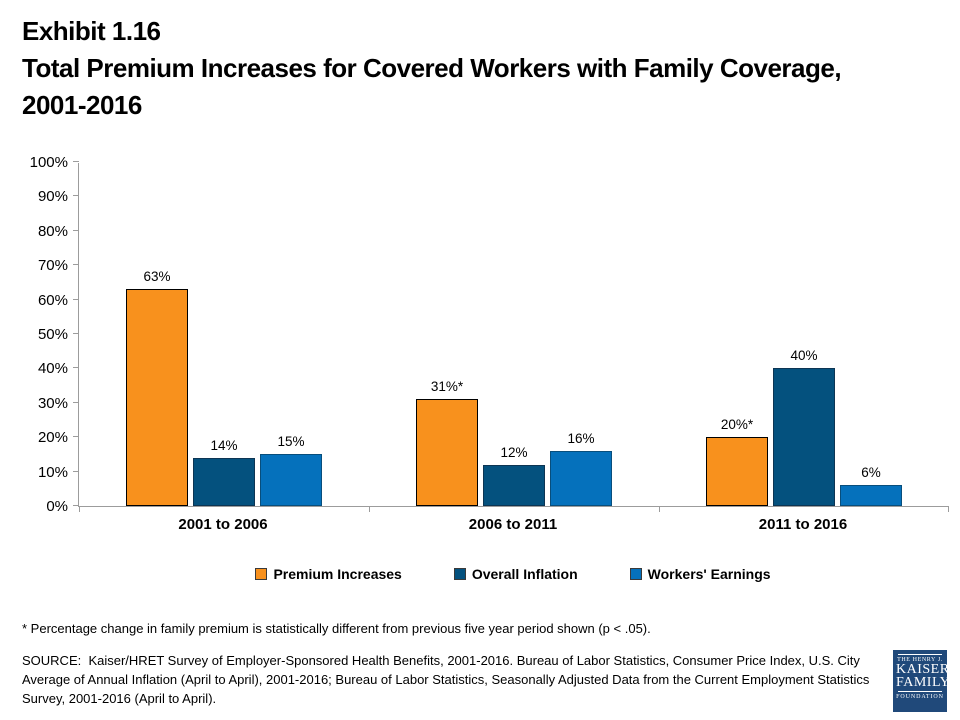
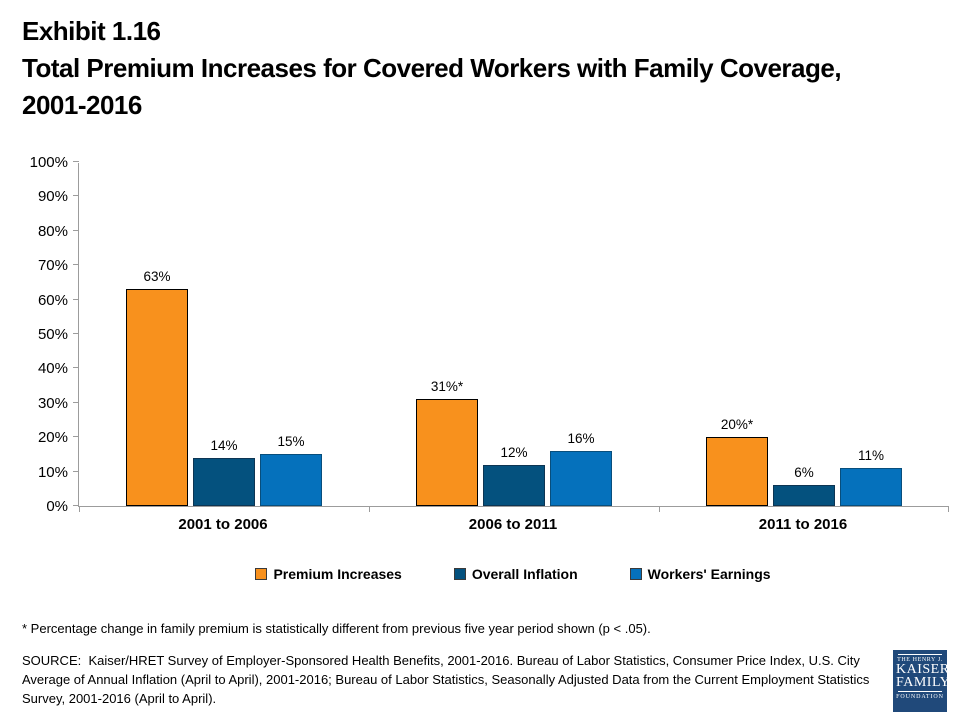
Overall Inflation/2011 to 2016: 40% -> 6%
Workers' Earnings/2011 to 2016: 6% -> 11%
